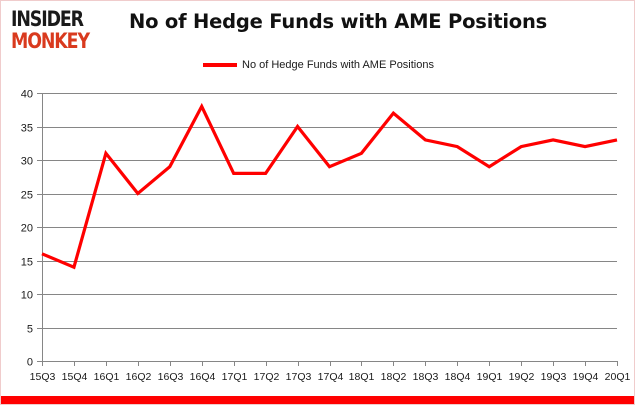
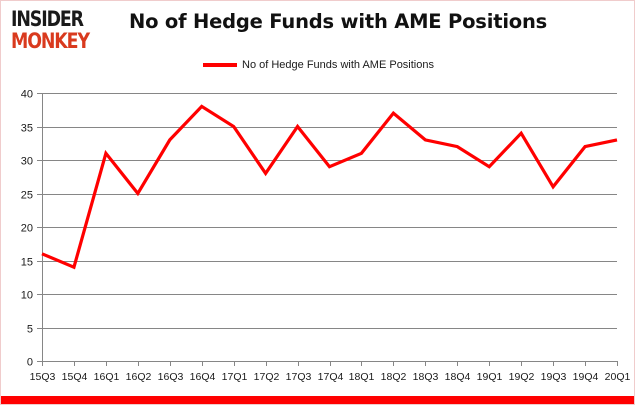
16Q3: 29 -> 33
17Q1: 28 -> 35
19Q2: 32 -> 34
19Q3: 33 -> 26
